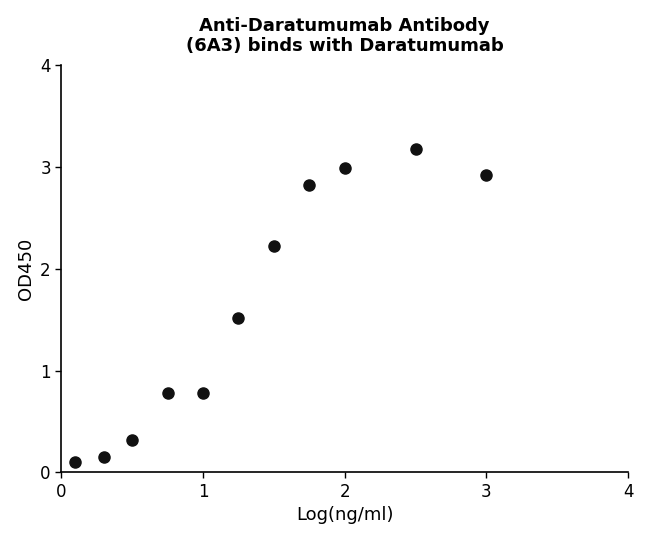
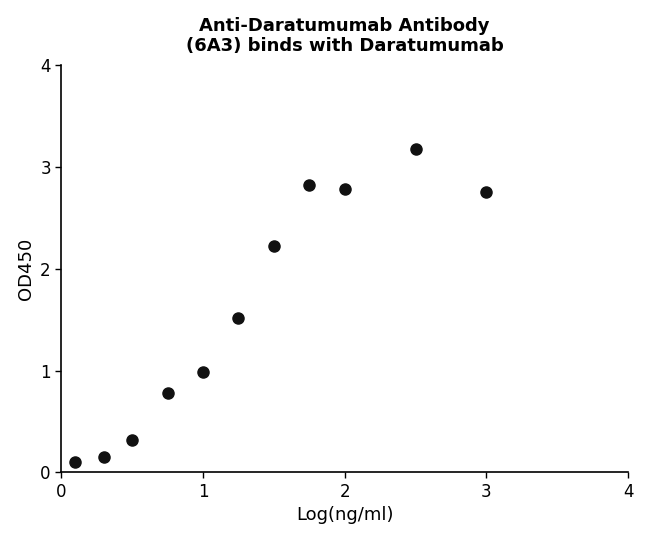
1: 0.78 -> 0.99
2: 2.99 -> 2.78
3: 2.92 -> 2.76
